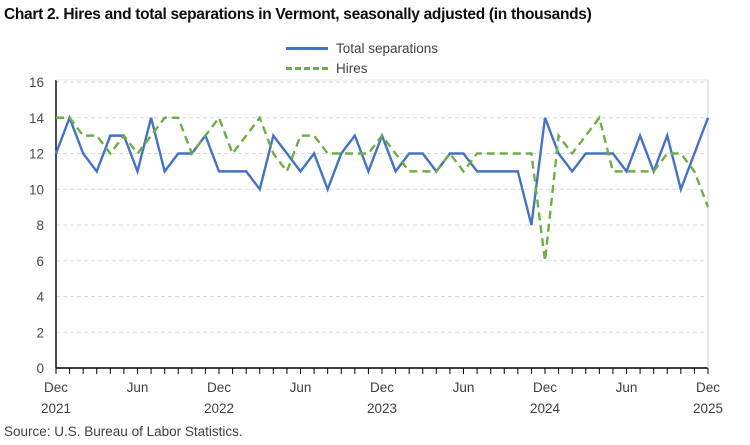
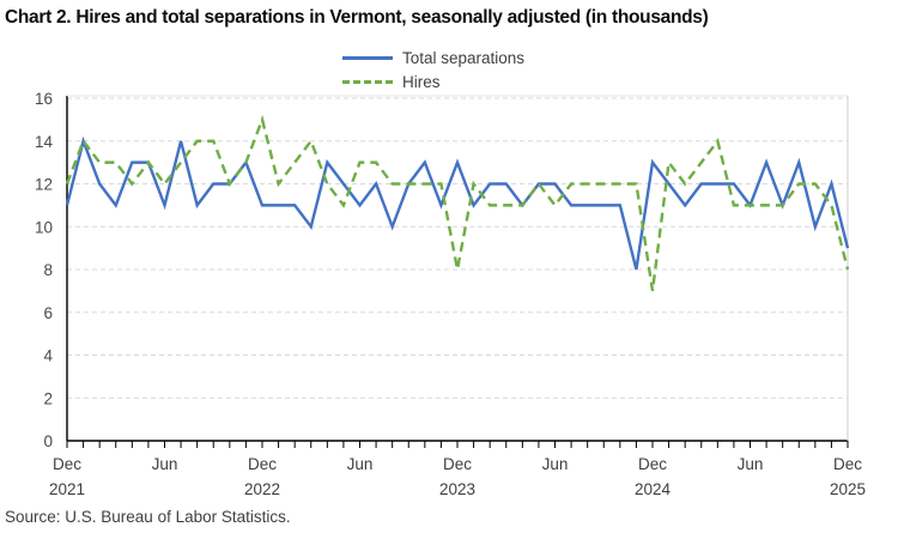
Total separations/Dec 2021: 12 -> 11
Hires/Dec 2021: 14 -> 12
Hires/Dec 2022: 14 -> 15
Hires/Dec 2023: 13 -> 8
Total separations/Dec 2024: 14 -> 13
Hires/Dec 2024: 6 -> 7
Total separations/Dec 2025: 14 -> 9
Hires/Dec 2025: 9 -> 8
